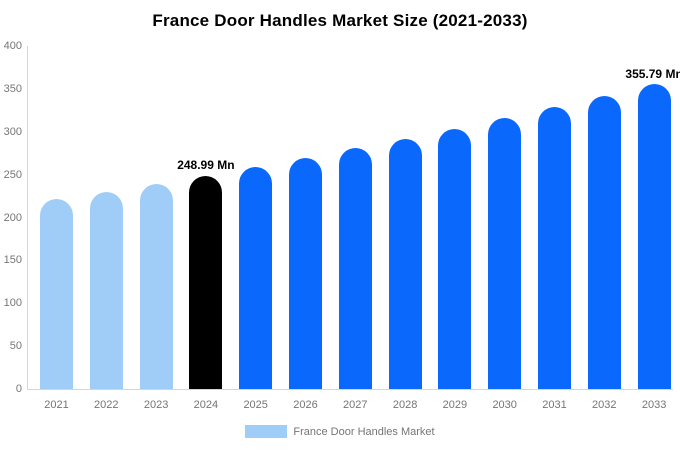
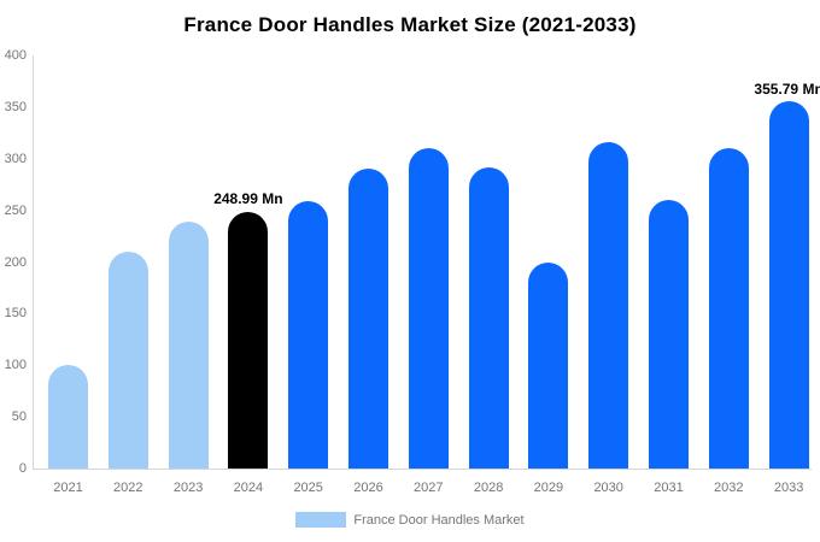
2021: 220 -> 100
2022: 230 -> 210
2026: 270 -> 290
2027: 280 -> 310
2029: 300 -> 200
2031: 330 -> 260
2032: 340 -> 310
